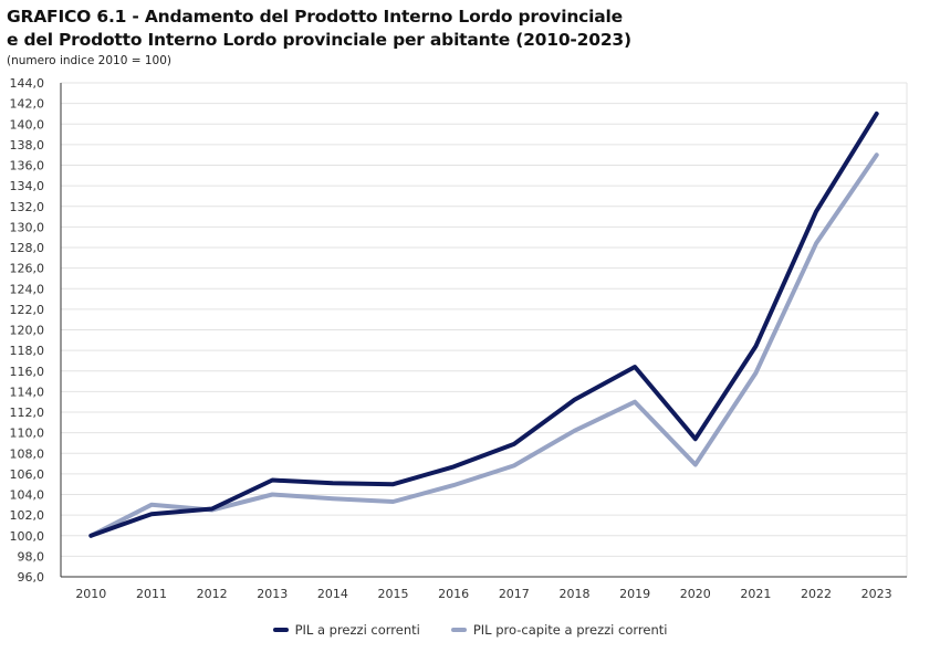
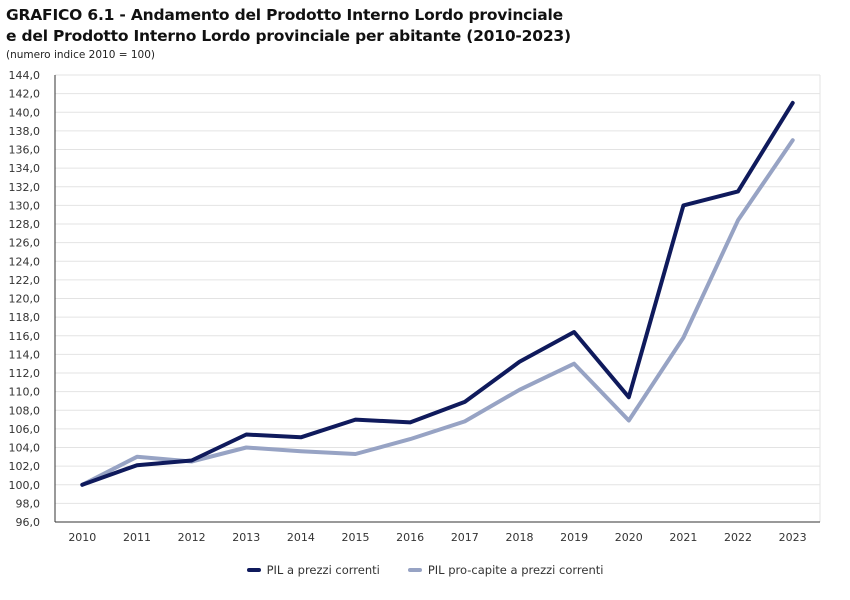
PIL a prezzi correnti/2015: 105 -> 107
PIL a prezzi correnti/2021: 118 -> 130
